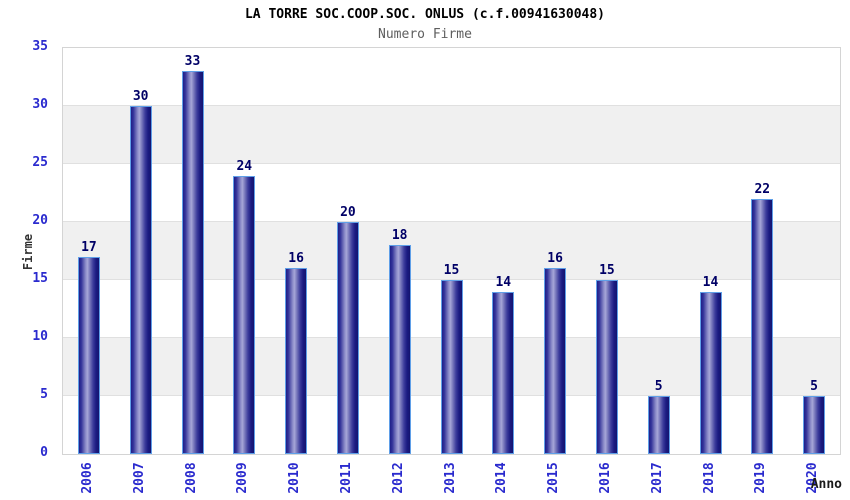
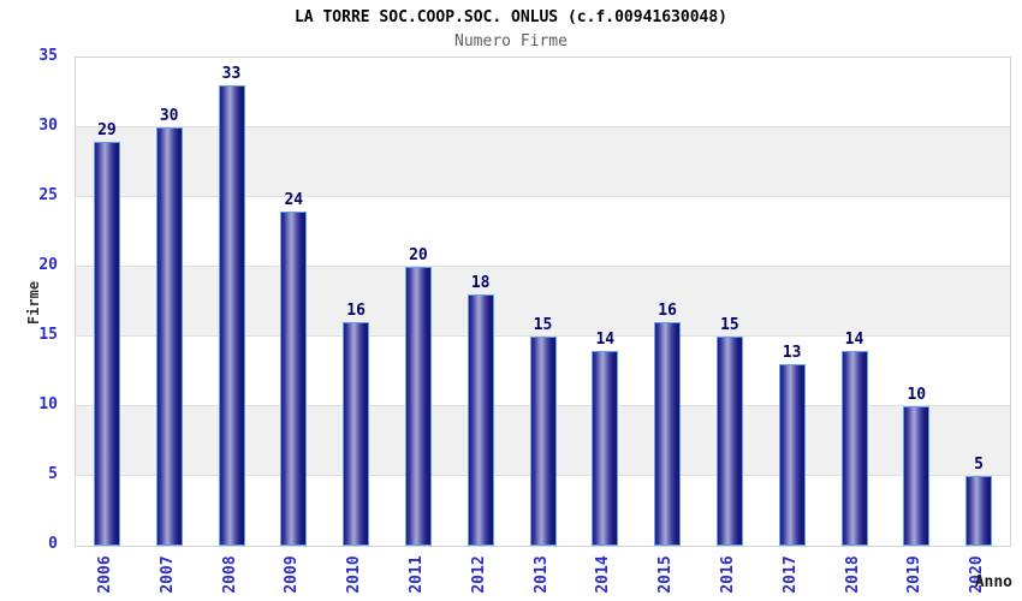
2006: 17 -> 29
2017: 5 -> 13
2019: 22 -> 10
